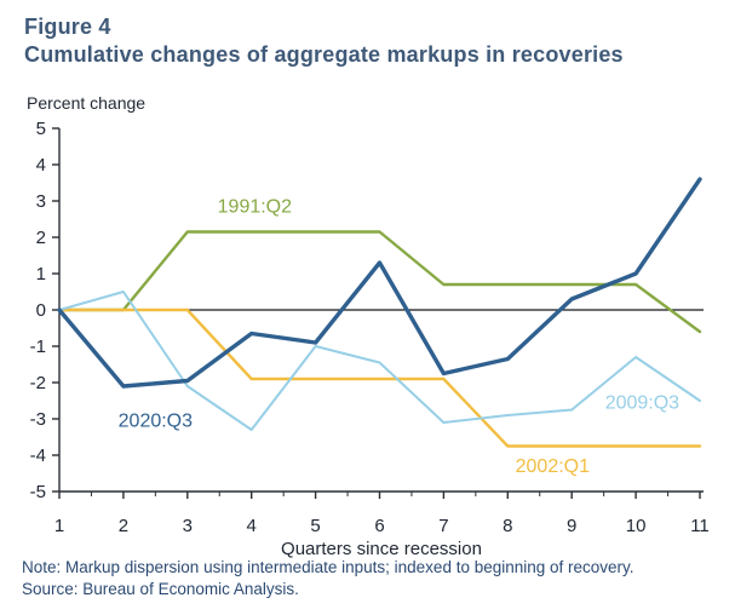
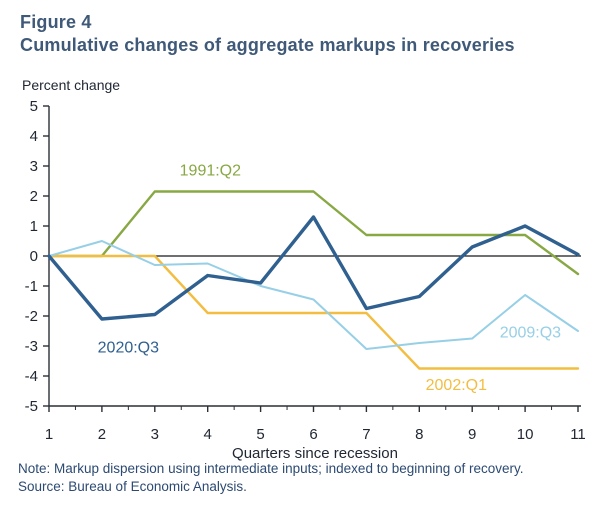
2009:Q3/3: -2.1 -> -0.3
2009:Q3/4: -3.3 -> -0.2
2020:Q3/11: 3.6 -> 0.1
